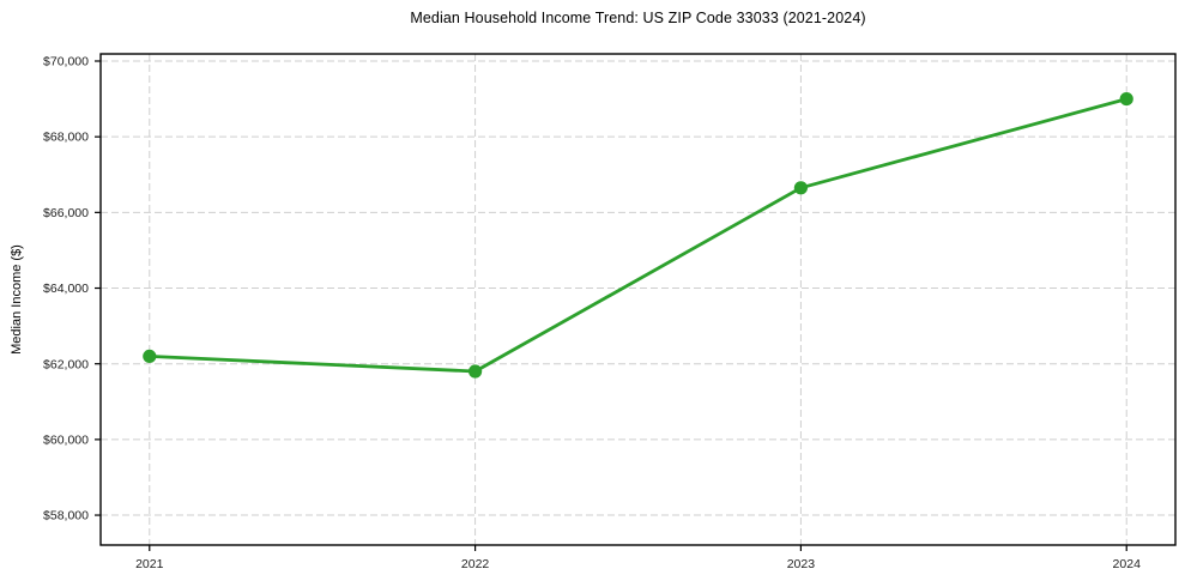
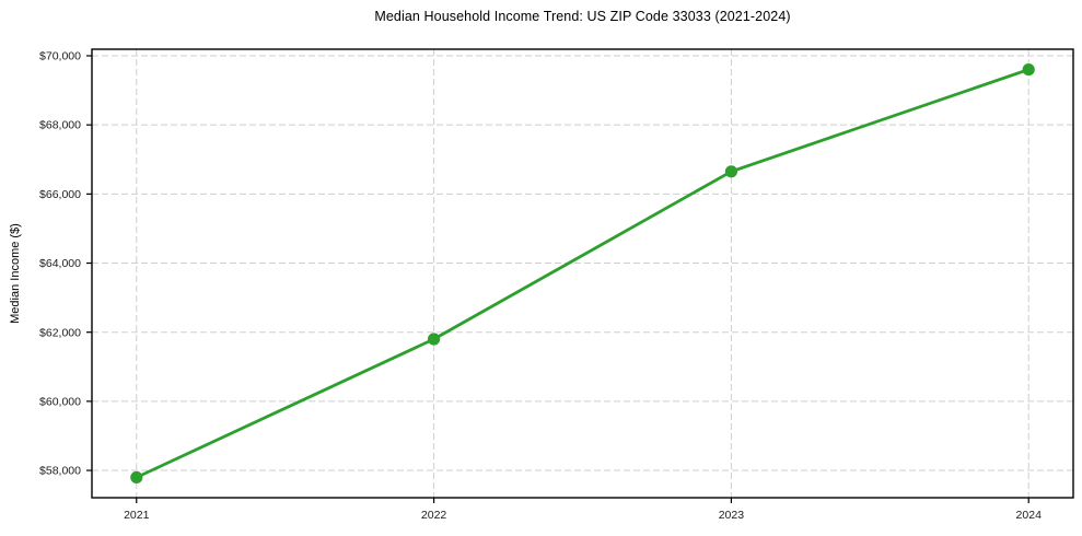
2021: $62200 -> $57800
2024: $69000 -> $69600
